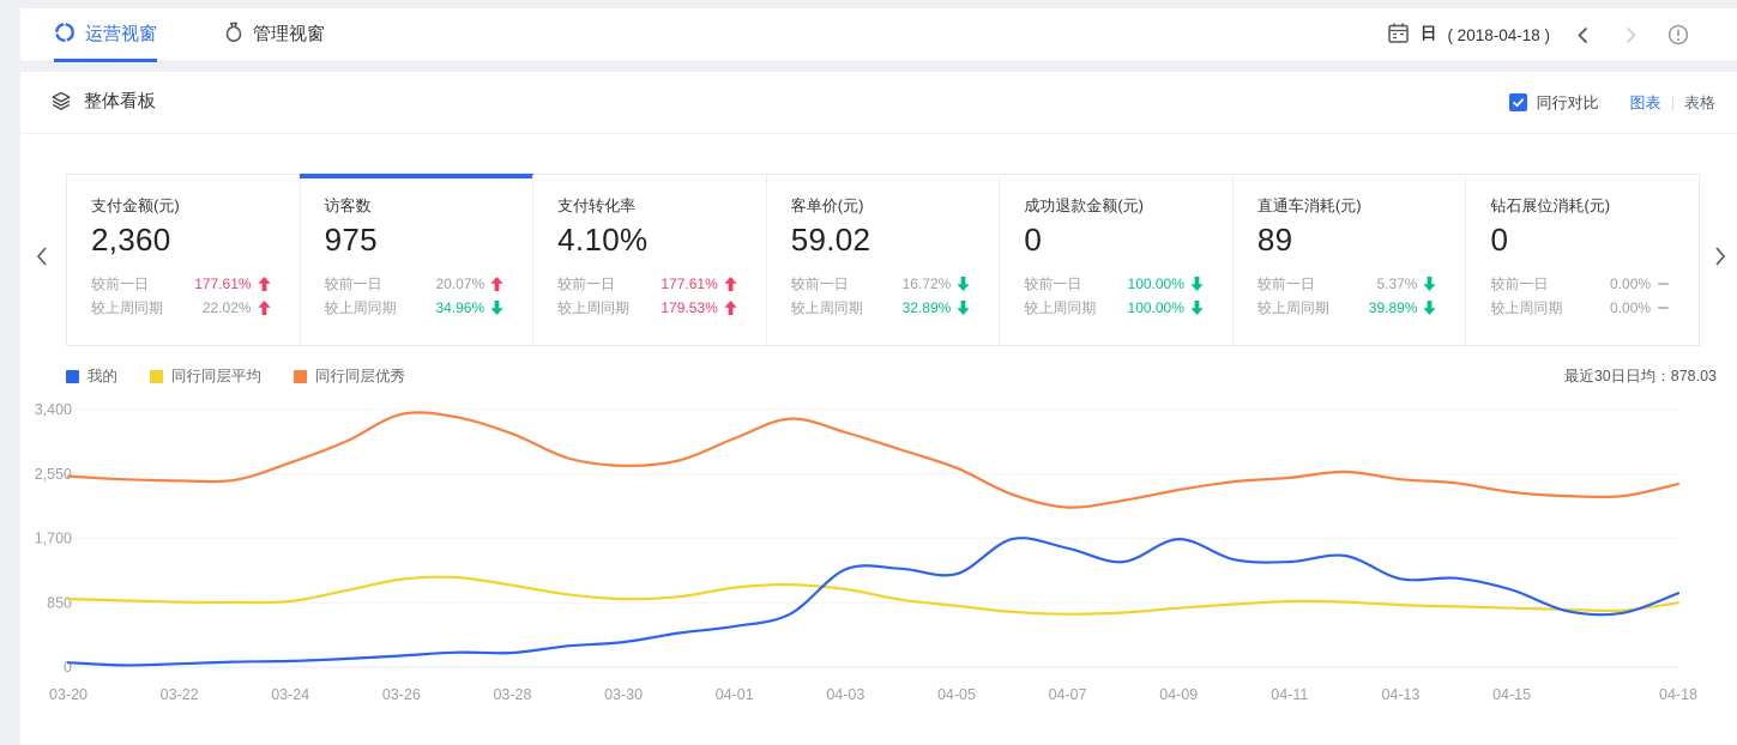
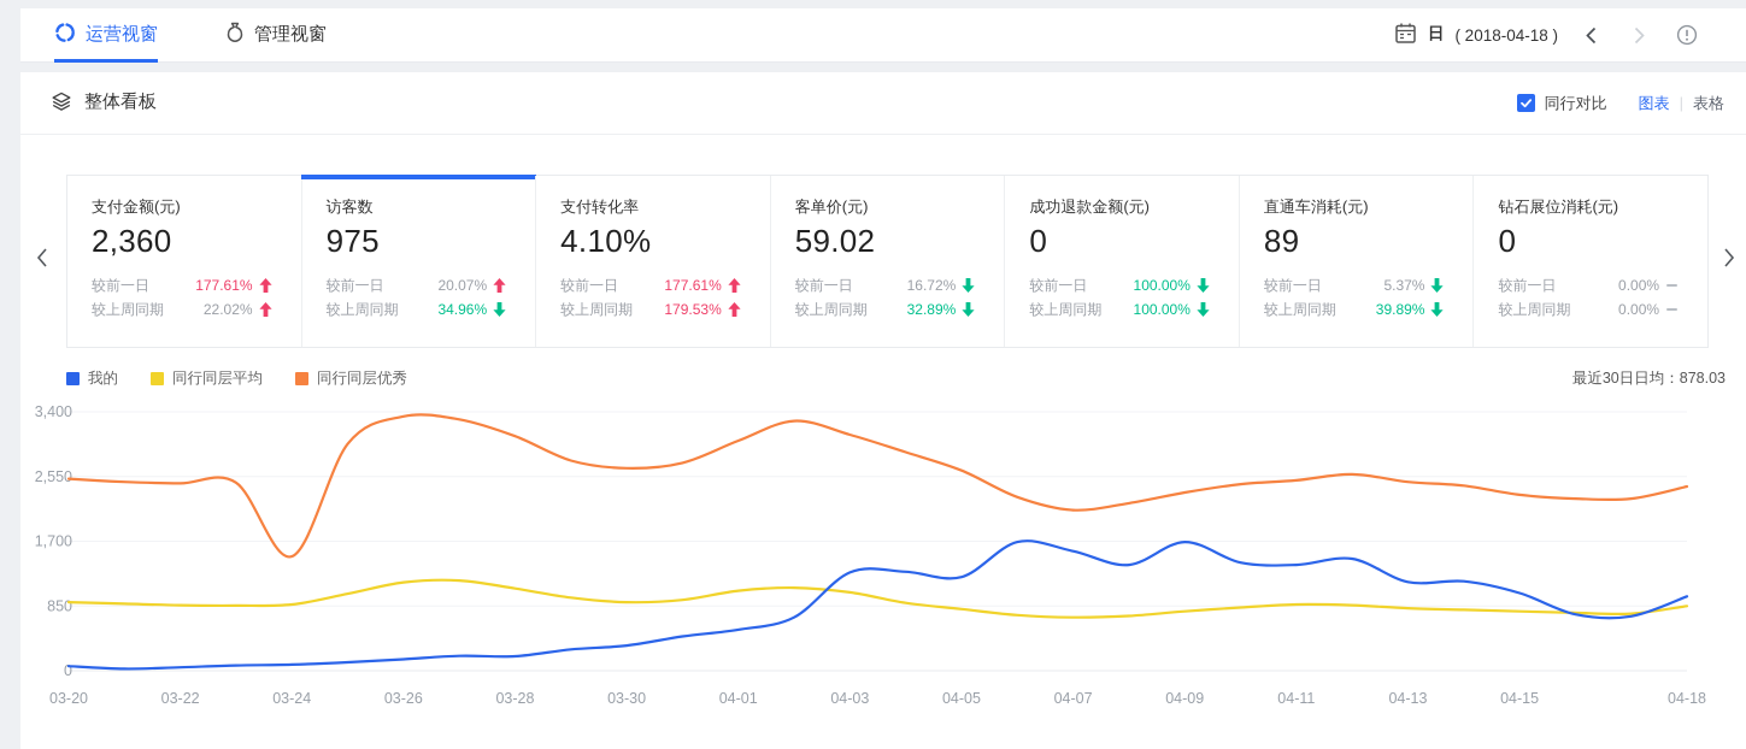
同行同层优秀/03-24: 2700 -> 1500
